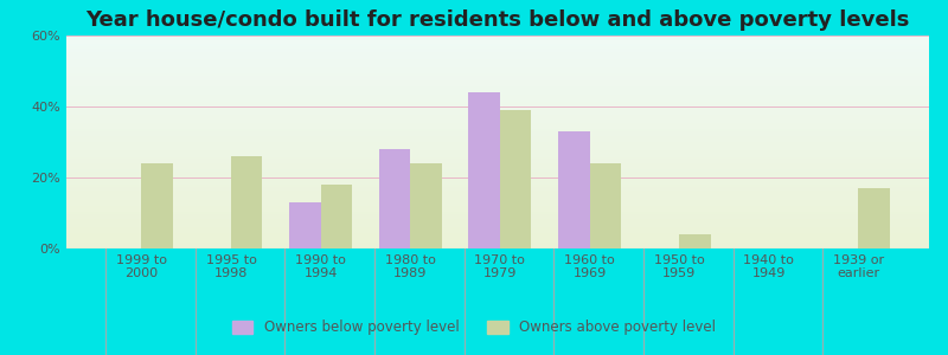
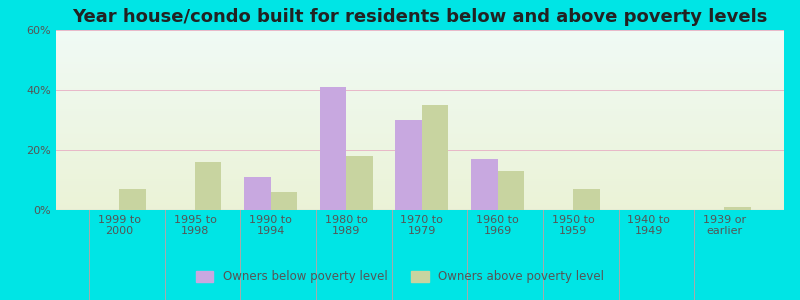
Owners above poverty level/1999 to 2000: 24% -> 7%
Owners above poverty level/1995 to 1998: 26% -> 16%
Owners below poverty level/1990 to 1994: 13% -> 11%
Owners above poverty level/1990 to 1994: 18% -> 6%
Owners below poverty level/1980 to 1989: 28% -> 41%
Owners above poverty level/1980 to 1989: 24% -> 18%
Owners below poverty level/1970 to 1979: 44% -> 30%
Owners above poverty level/1970 to 1979: 39% -> 35%
Owners below poverty level/1960 to 1969: 33% -> 17%
Owners above poverty level/1960 to 1969: 24% -> 13%
Owners above poverty level/1950 to 1959: 4% -> 7%
Owners above poverty level/1939 or earlier: 17% -> 1%
